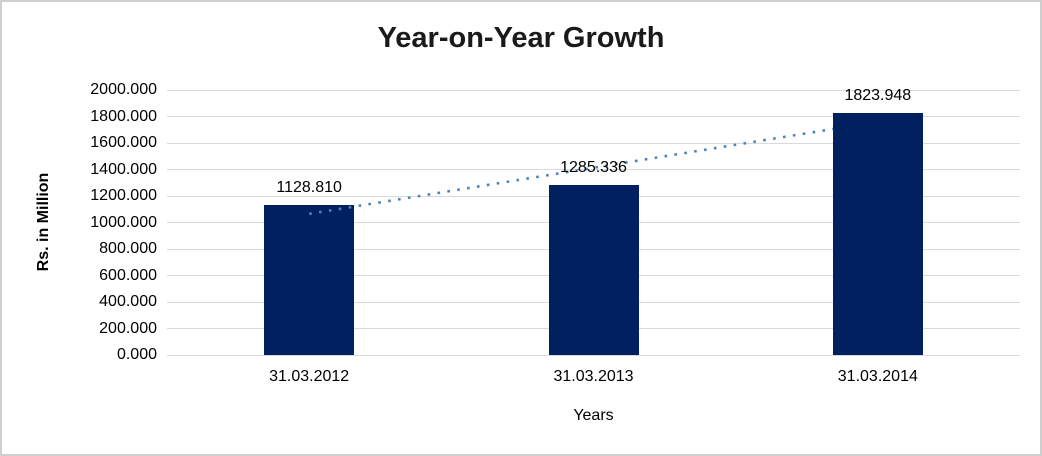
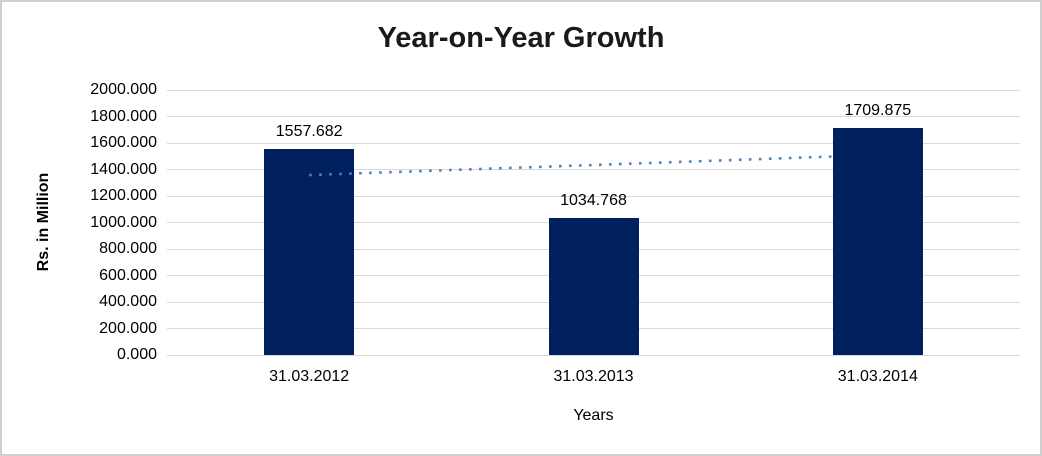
31.03.2012: 1128.810 -> 1557.682
31.03.2013: 1285.336 -> 1034.768
31.03.2014: 1823.948 -> 1709.875
